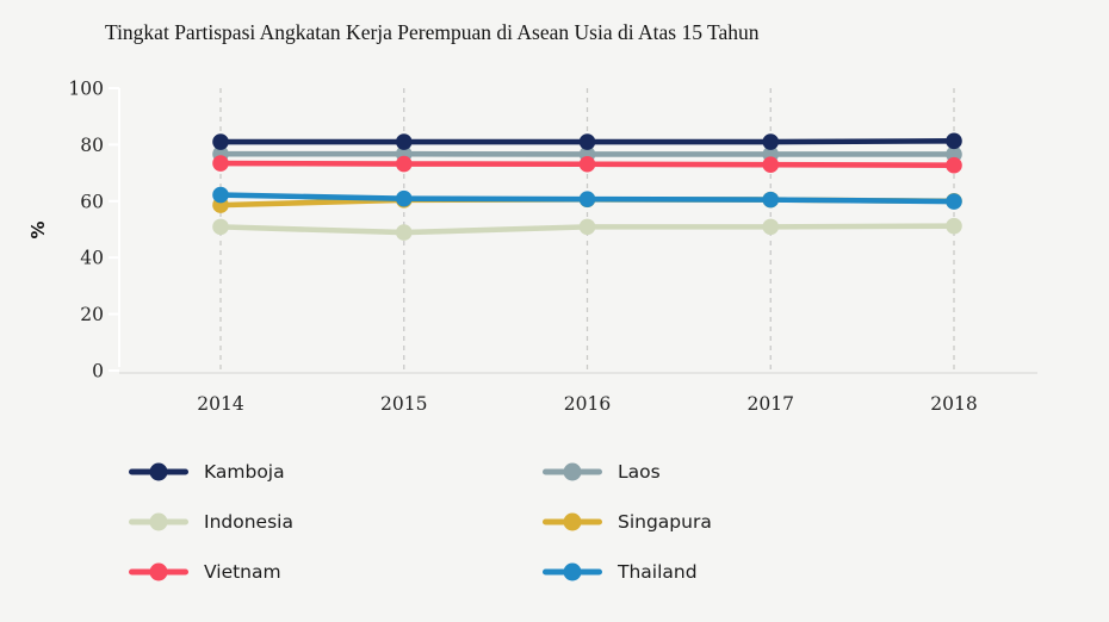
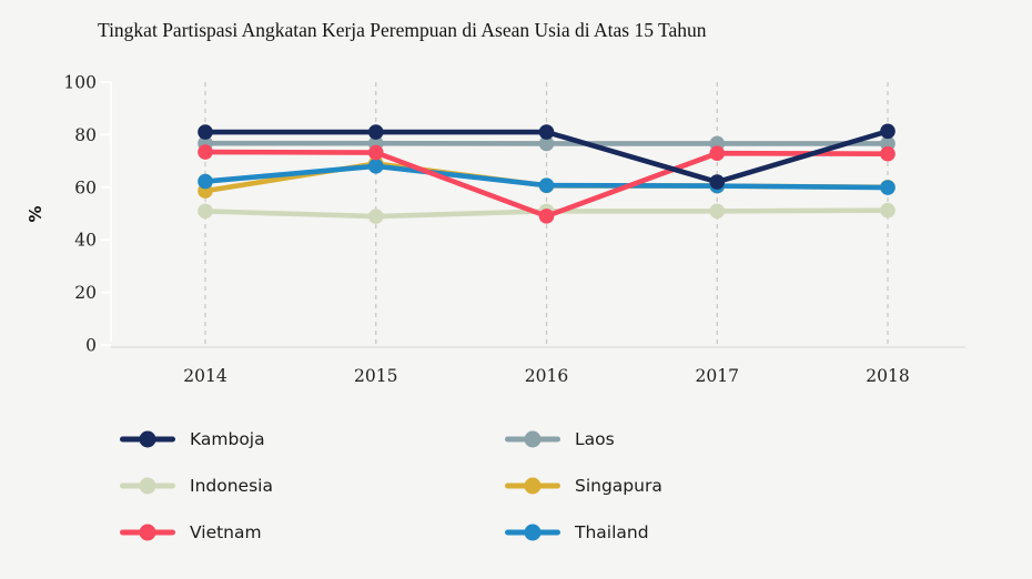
Singapura/2015: 60 -> 69
Thailand/2015: 61 -> 68
Vietnam/2016: 73 -> 49
Kamboja/2017: 81 -> 62
